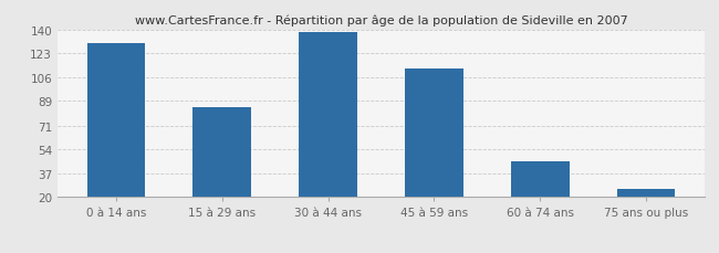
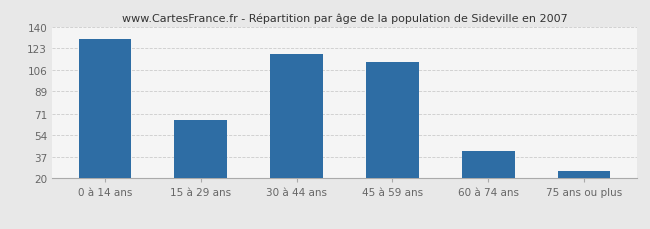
15 à 29 ans: 84 -> 66
30 à 44 ans: 138 -> 118
60 à 74 ans: 46 -> 42
